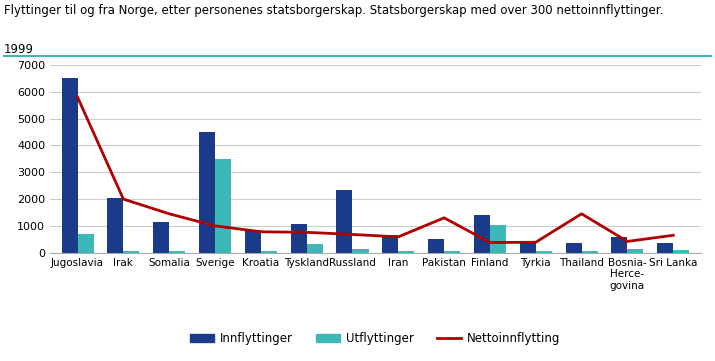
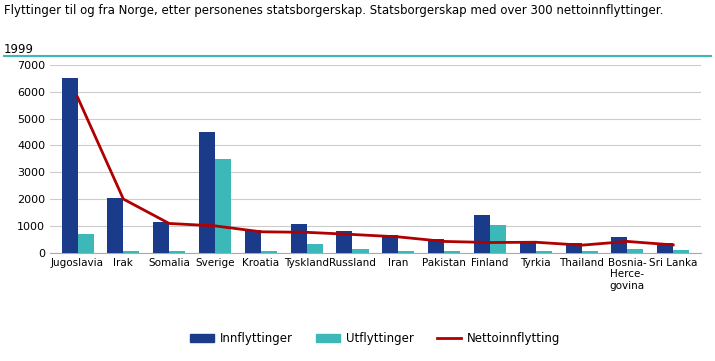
Nettoinnflytting/Somalia: 1450 -> 1090
Innflyttinger/Russland: 2350 -> 800
Nettoinnflytting/Pakistan: 1300 -> 420
Nettoinnflytting/Thailand: 1450 -> 280
Nettoinnflytting/Sri Lanka: 650 -> 290
